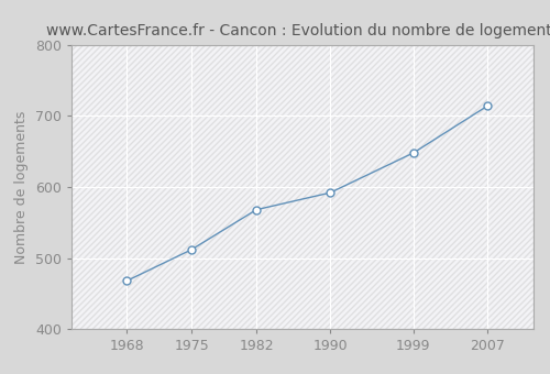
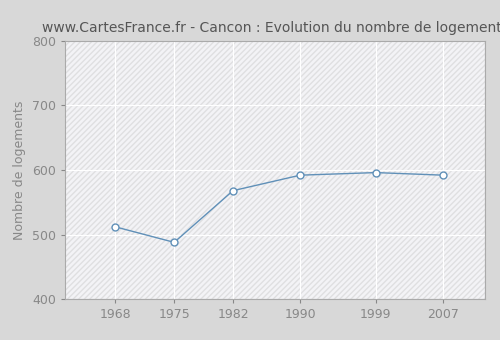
1968: 468 -> 512
1975: 512 -> 488
1999: 648 -> 596
2007: 714 -> 592
